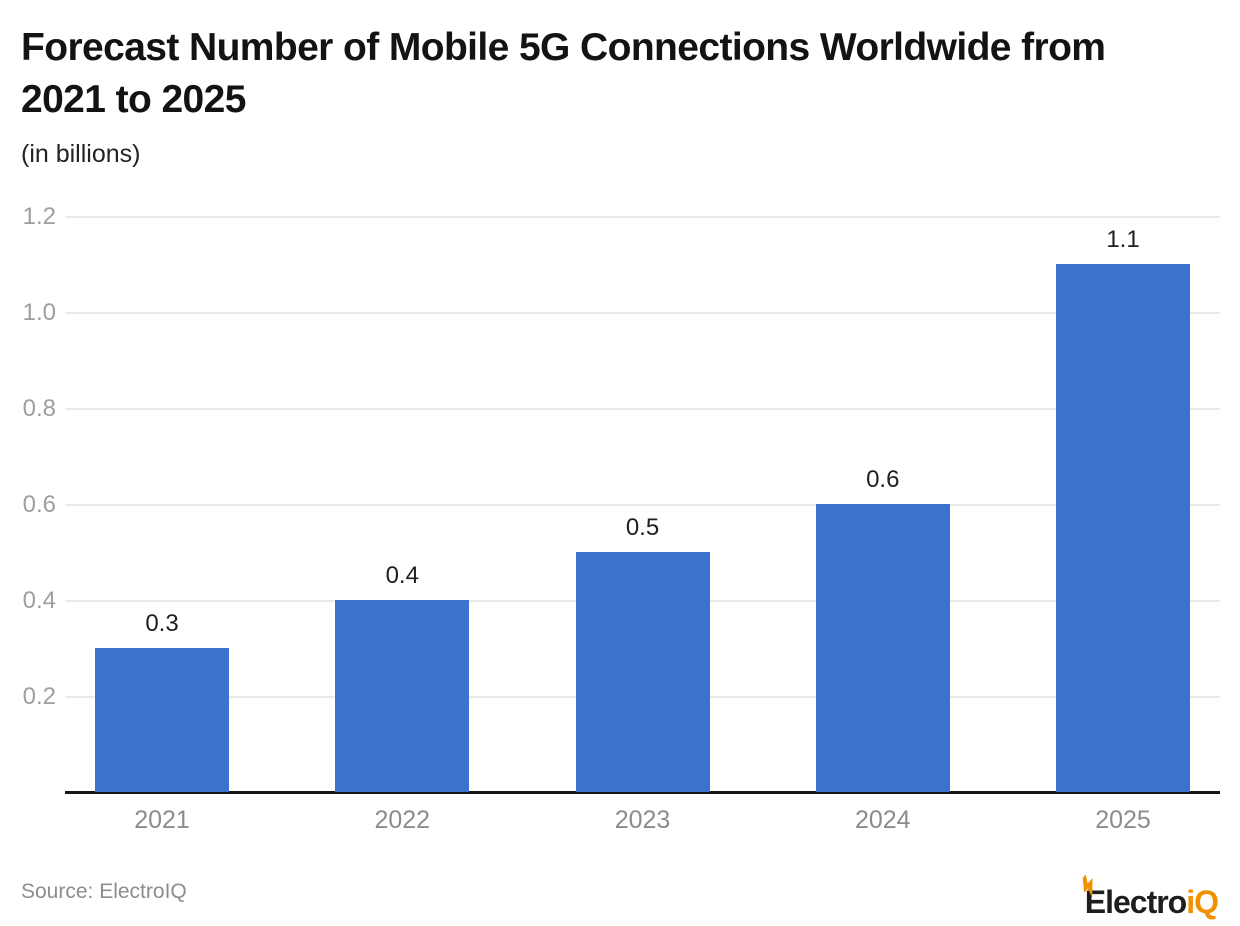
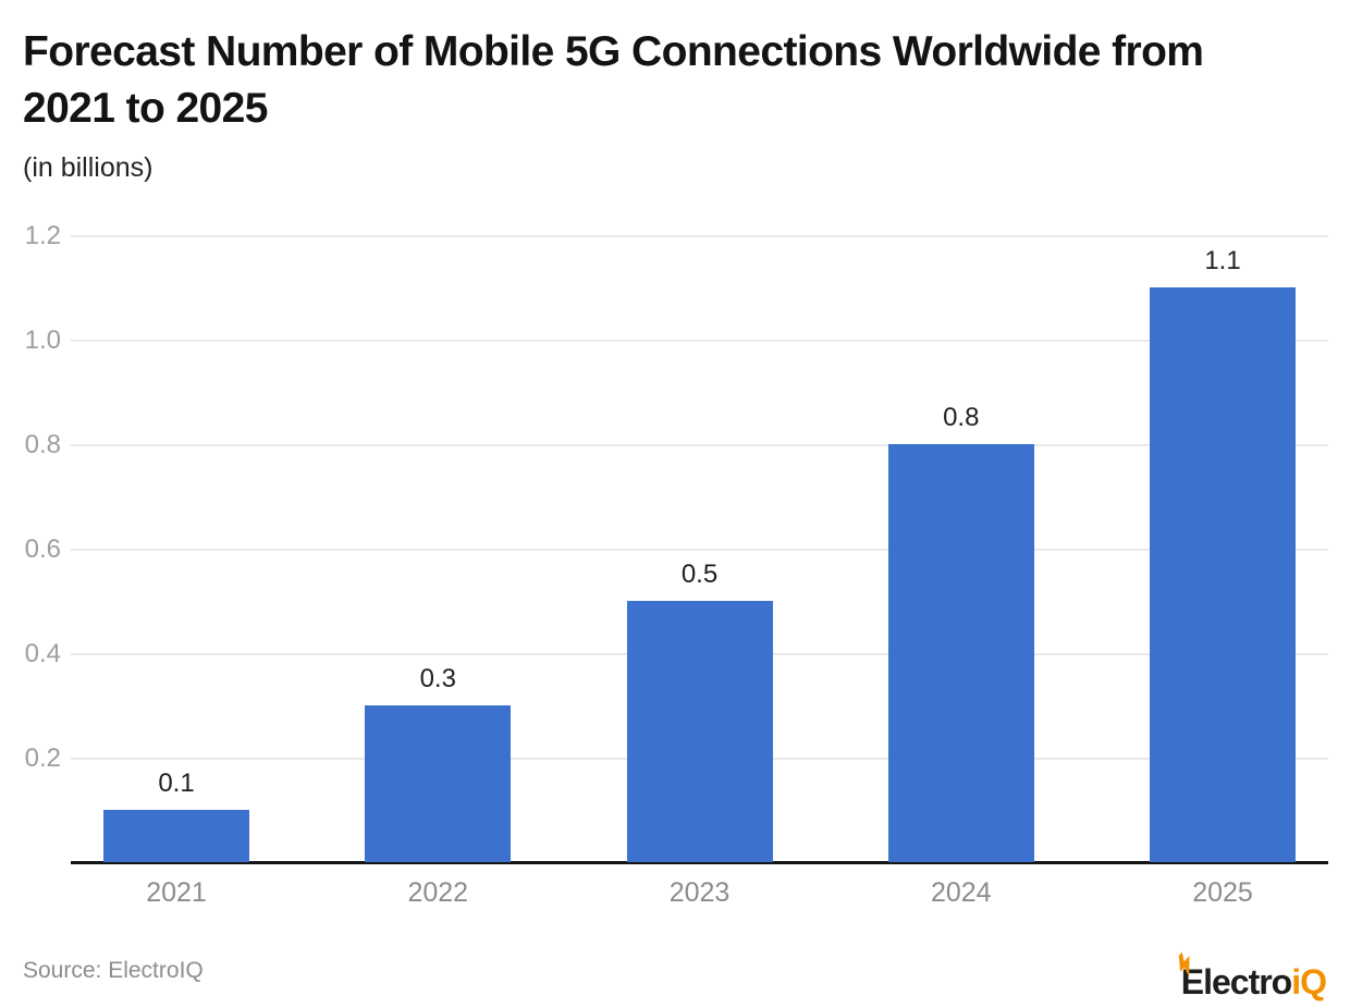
2021: 0.3 -> 0.1
2022: 0.4 -> 0.3
2024: 0.6 -> 0.8
